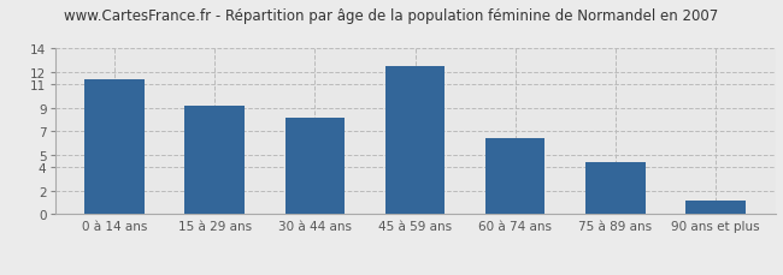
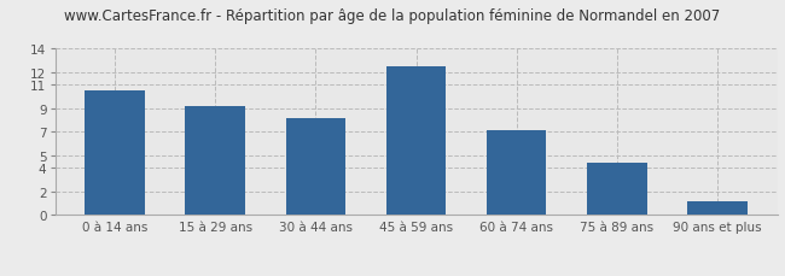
0 à 14 ans: 11.4 -> 10.5
60 à 74 ans: 6.4 -> 7.1
